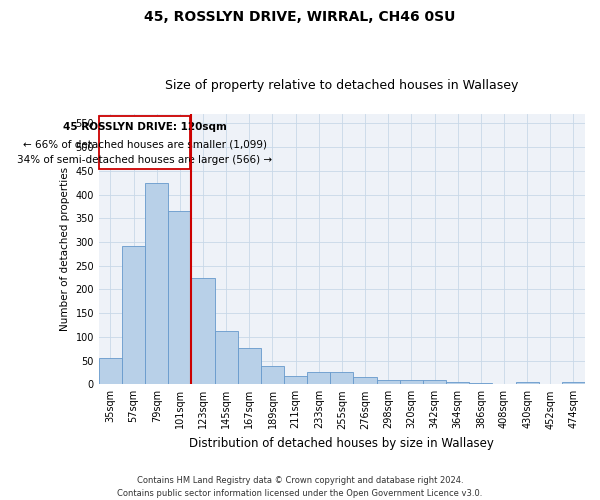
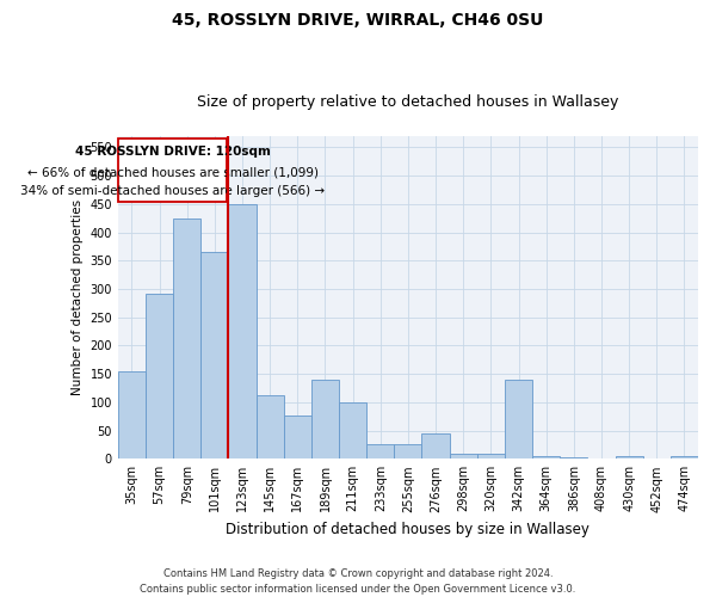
35sqm: 55 -> 155
123sqm: 225 -> 450
189sqm: 38 -> 140
211sqm: 18 -> 100
276sqm: 15 -> 45
342sqm: 10 -> 140
